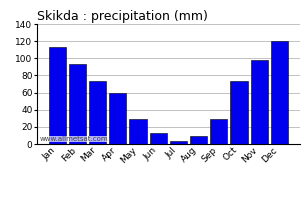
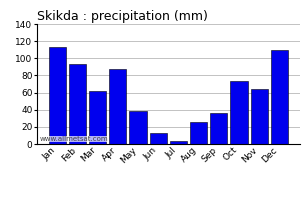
Mar: 73 -> 62
Apr: 60 -> 88
May: 29 -> 38
Aug: 9 -> 26
Sep: 29 -> 36
Nov: 98 -> 64
Dec: 120 -> 110
